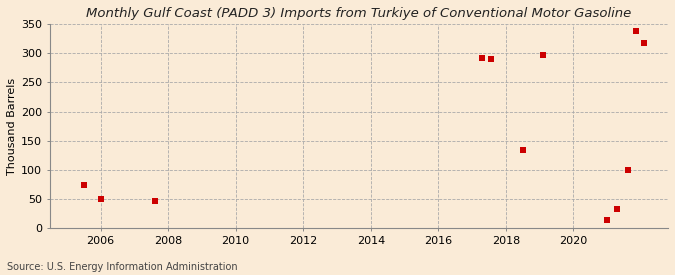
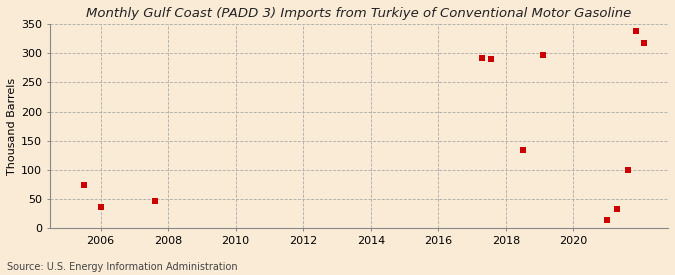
2006: 50 -> 36
